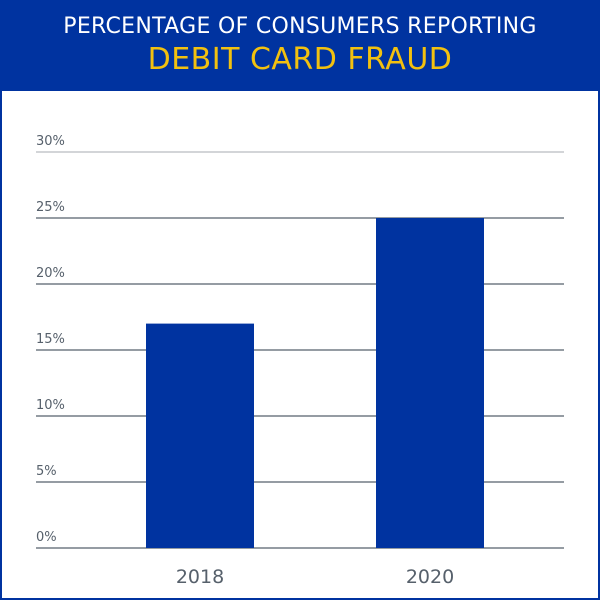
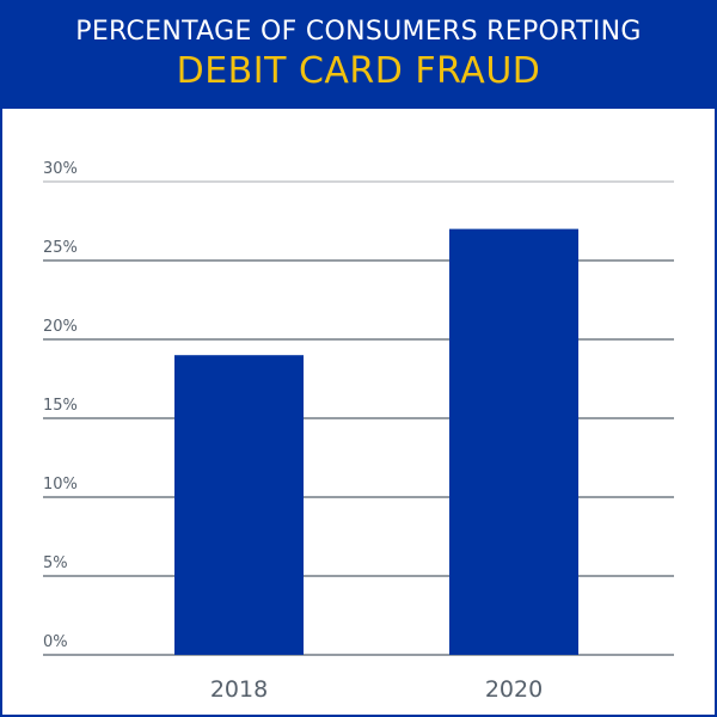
2018: 17% -> 19%
2020: 25% -> 27%
